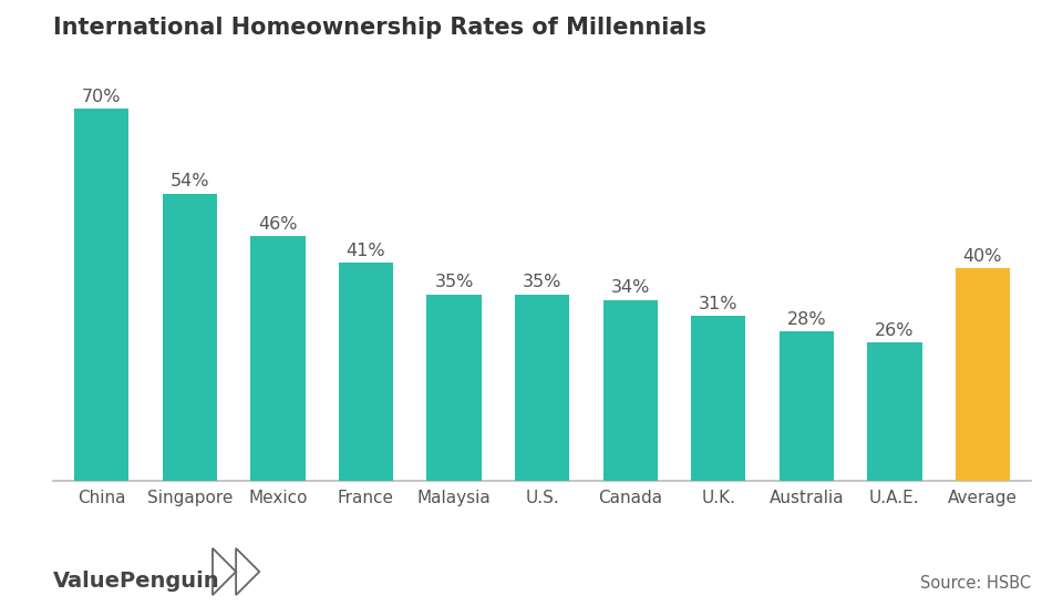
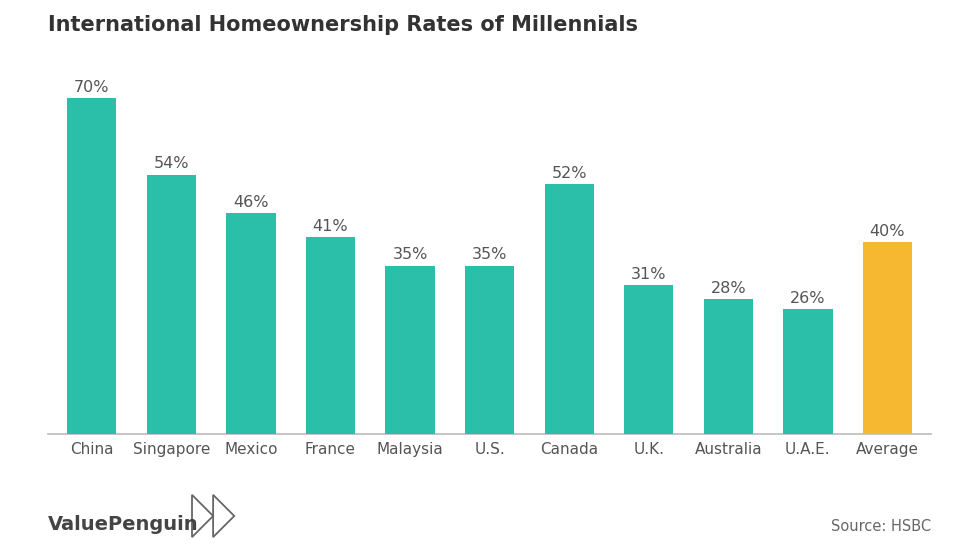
Canada: 34% -> 52%
